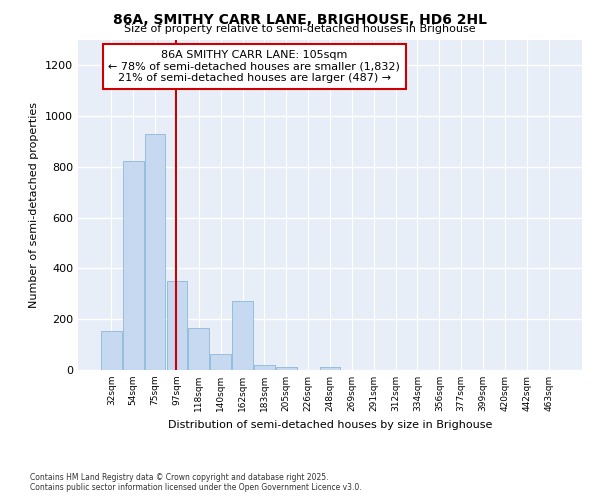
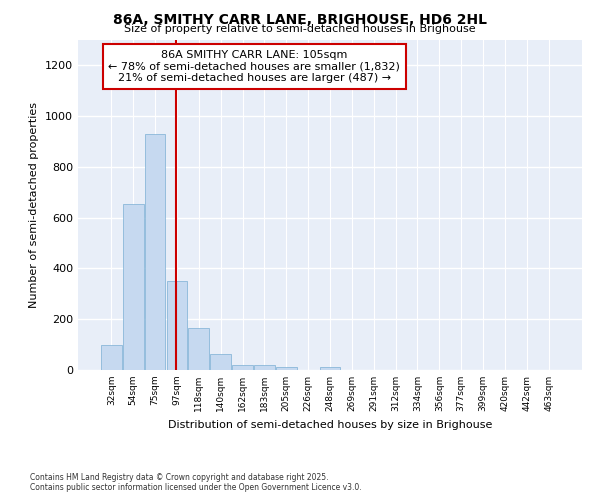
32sqm: 155 -> 100
54sqm: 825 -> 655
162sqm: 270 -> 20
